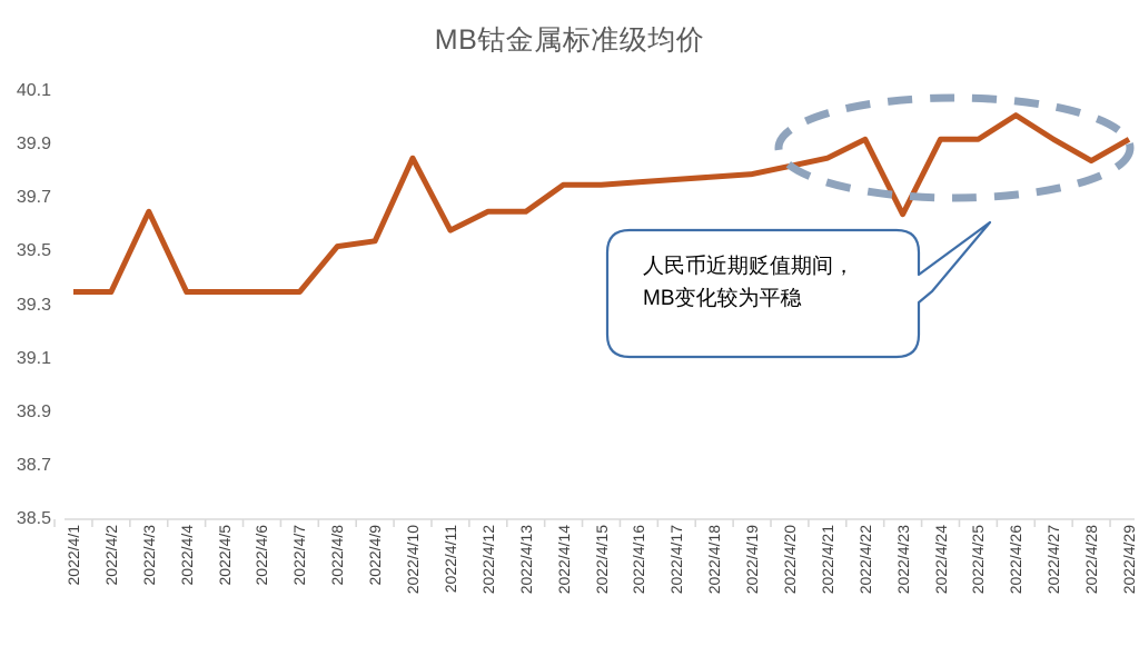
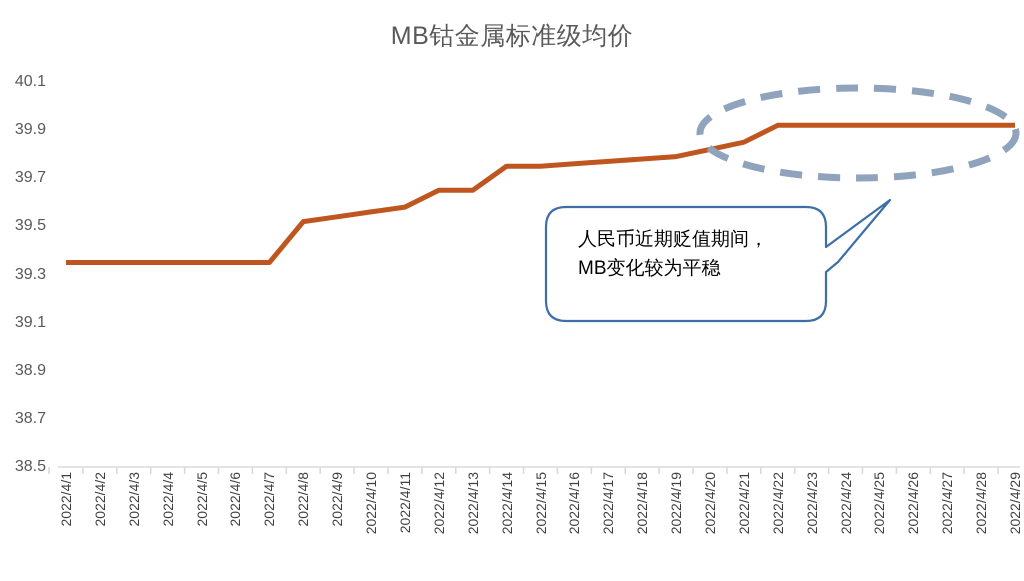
2022/4/3: 39.65 -> 39.35
2022/4/10: 39.85 -> 39.56
2022/4/23: 39.64 -> 39.92
2022/4/26: 40.01 -> 39.92
2022/4/28: 39.84 -> 39.92
